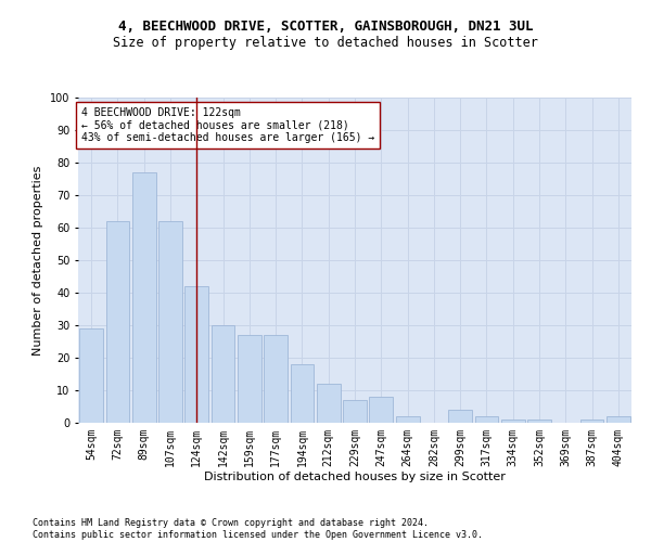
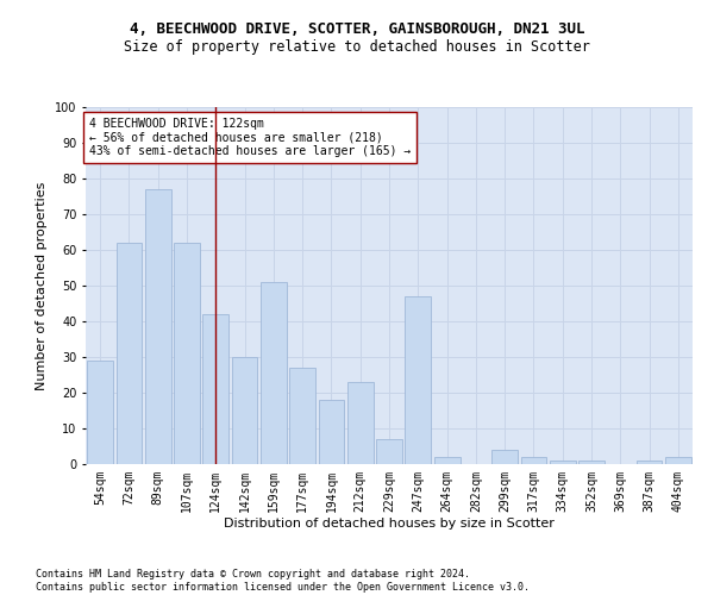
159sqm: 27 -> 51
212sqm: 12 -> 23
247sqm: 8 -> 47
